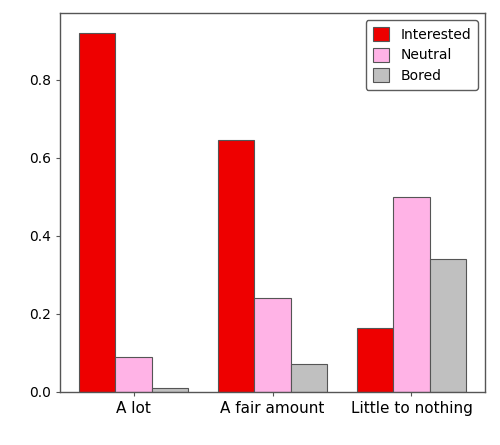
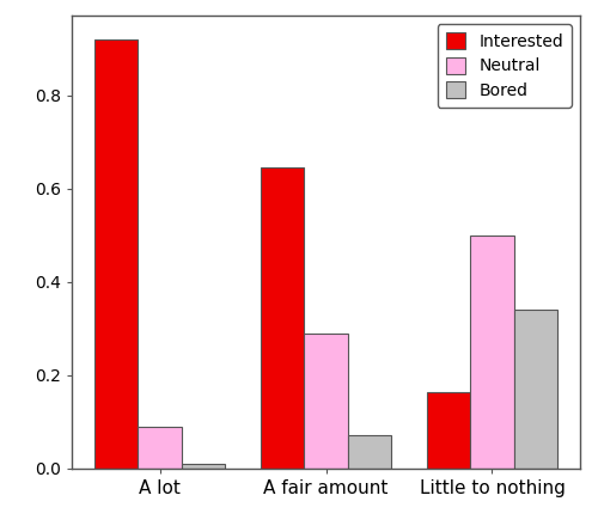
Neutral/A fair amount: 0.24 -> 0.29
